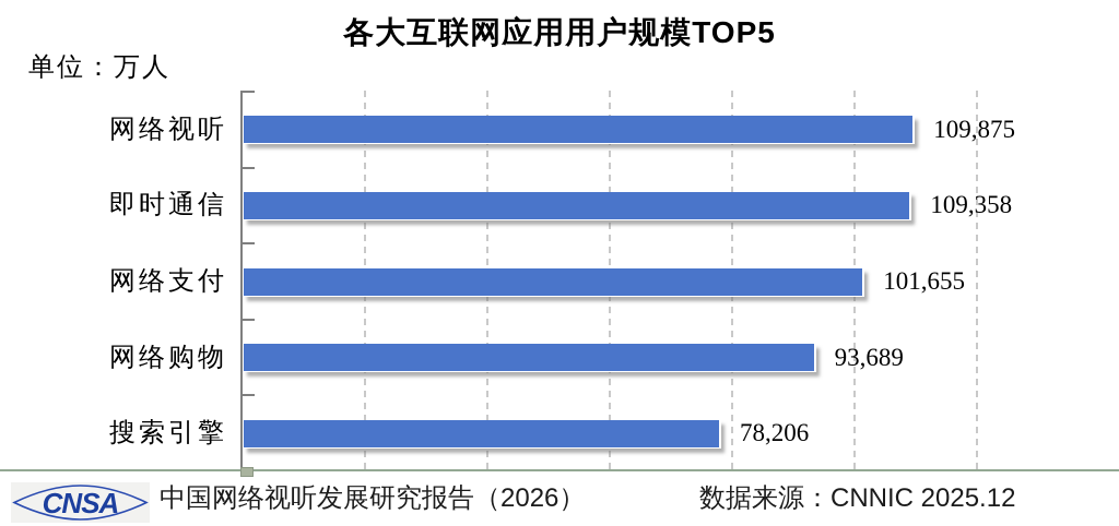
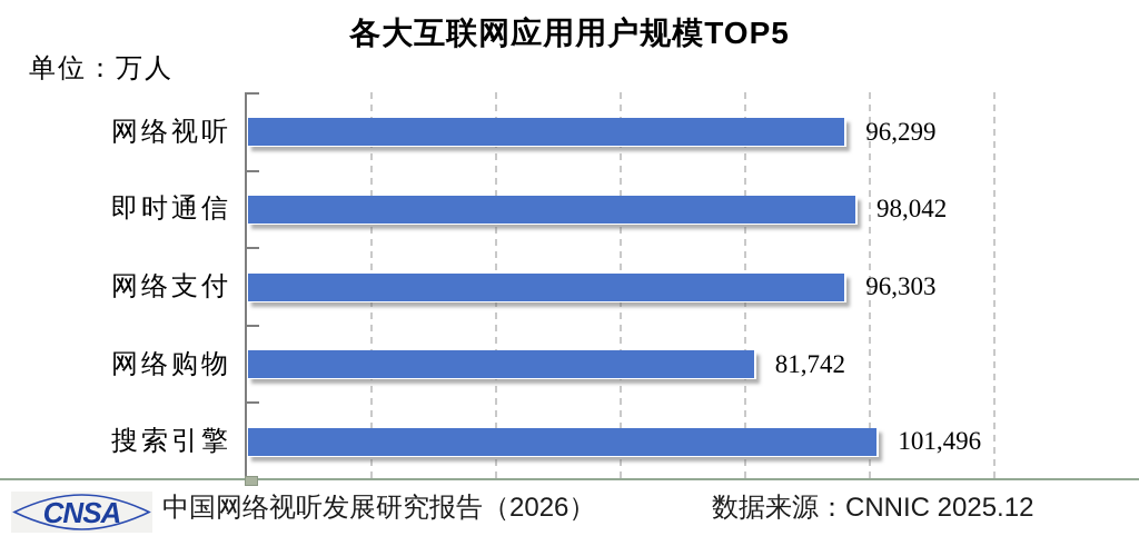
网络视听: 109,875 -> 96,299
即时通信: 109,358 -> 98,042
网络支付: 101,655 -> 96,303
网络购物: 93,689 -> 81,742
搜索引擎: 78,206 -> 101,496
